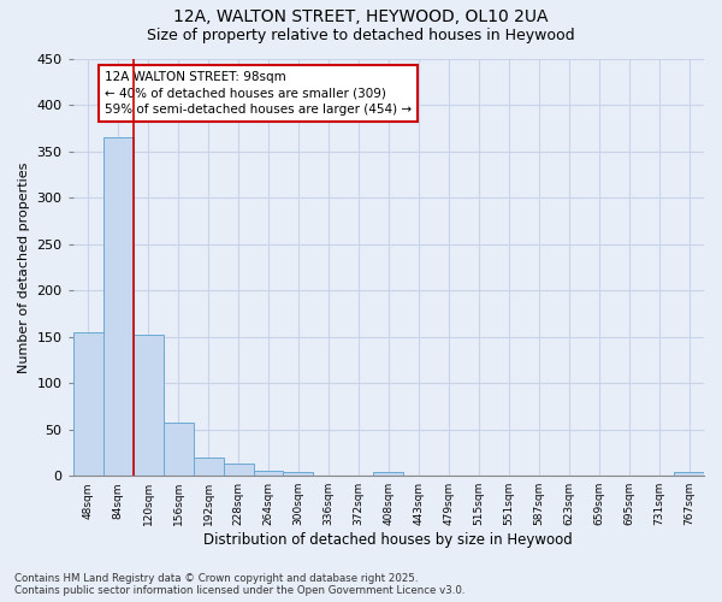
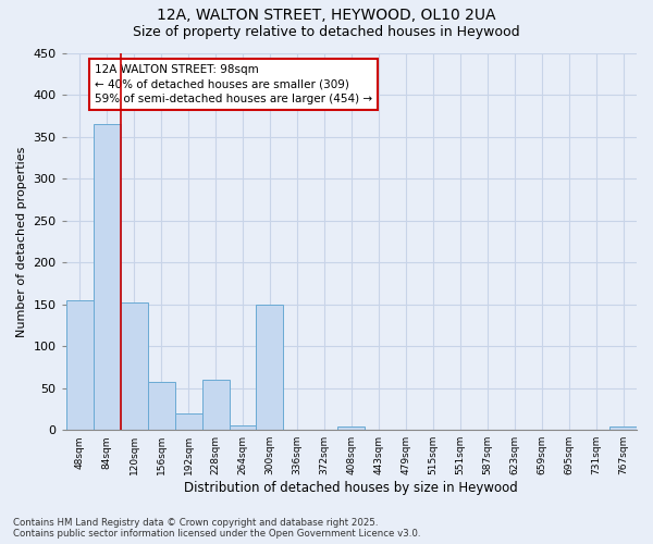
228sqm: 13 -> 60
300sqm: 4 -> 150
